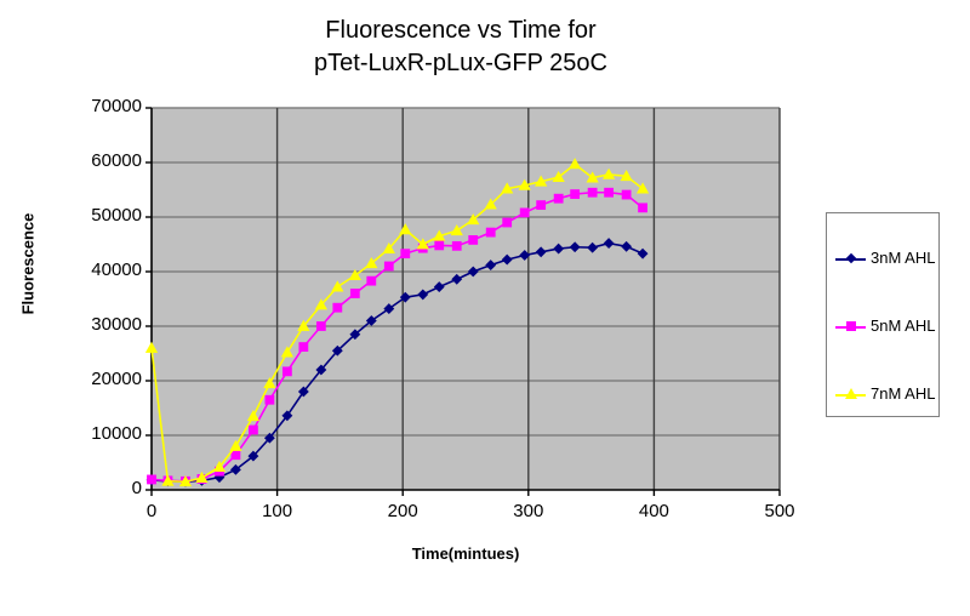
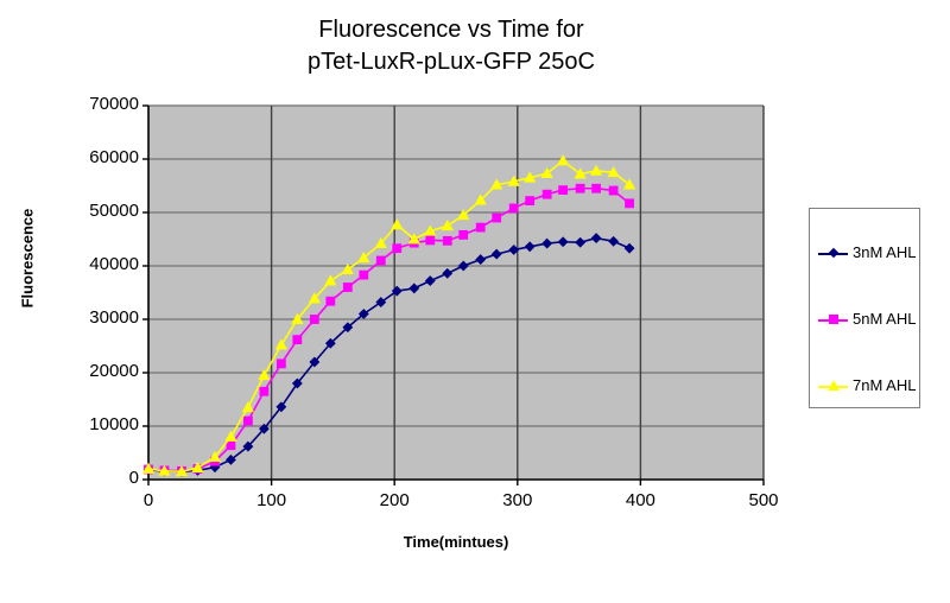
7nM AHL/0: 26000 -> 2000
